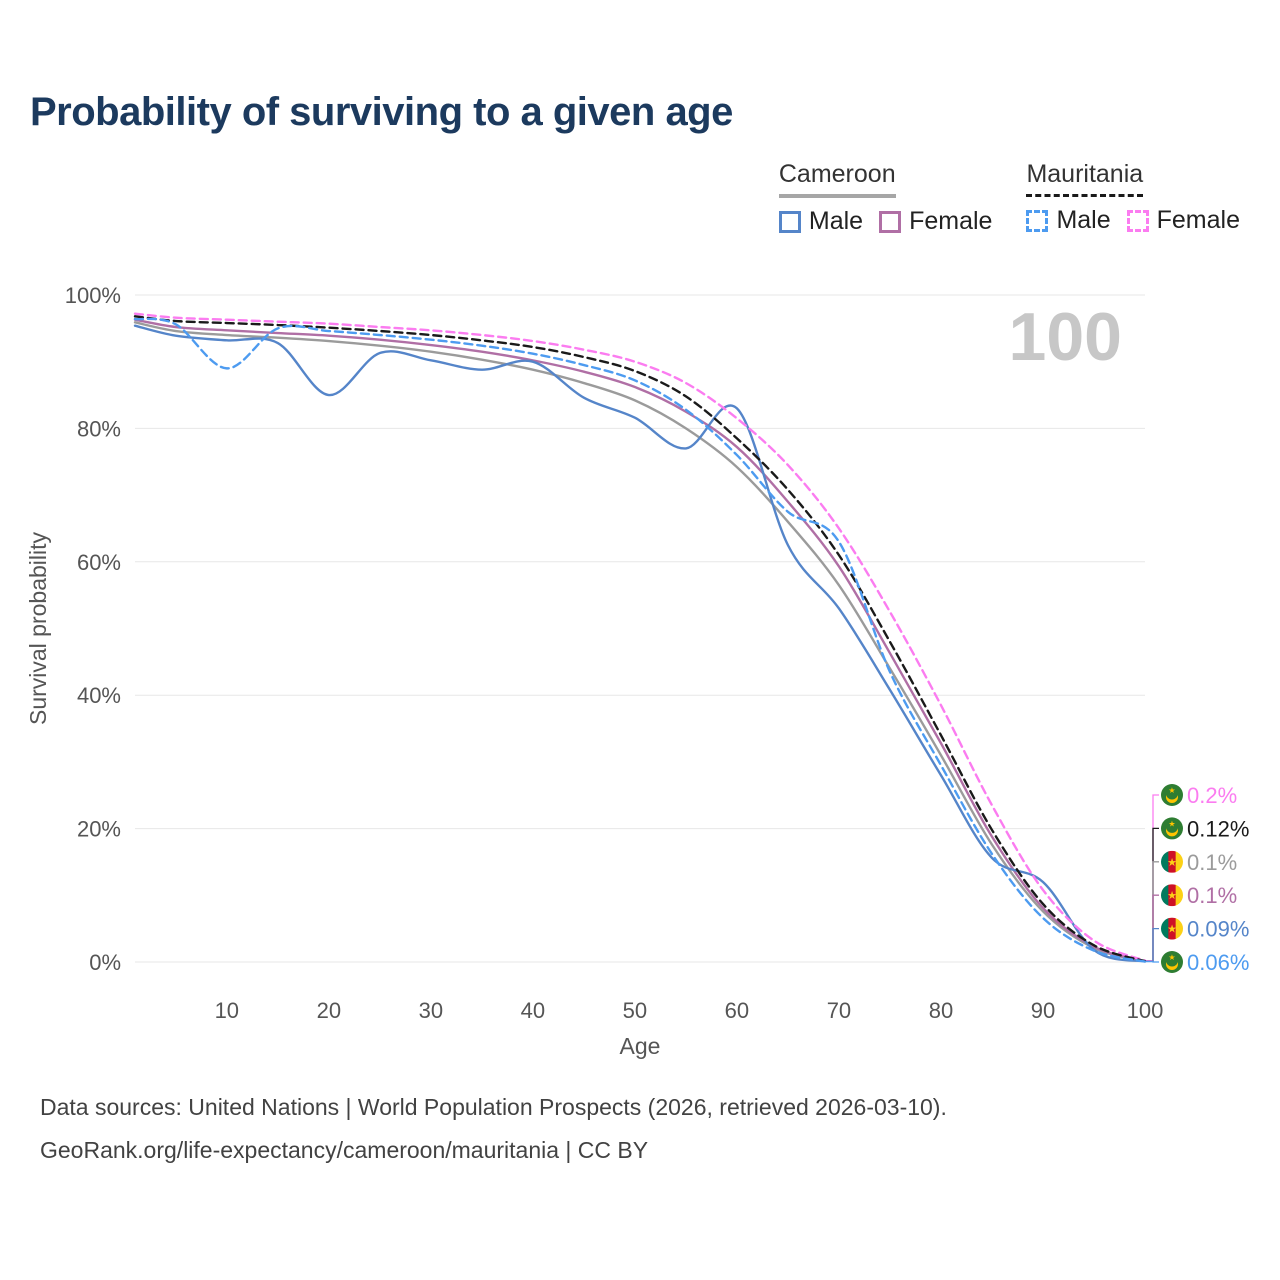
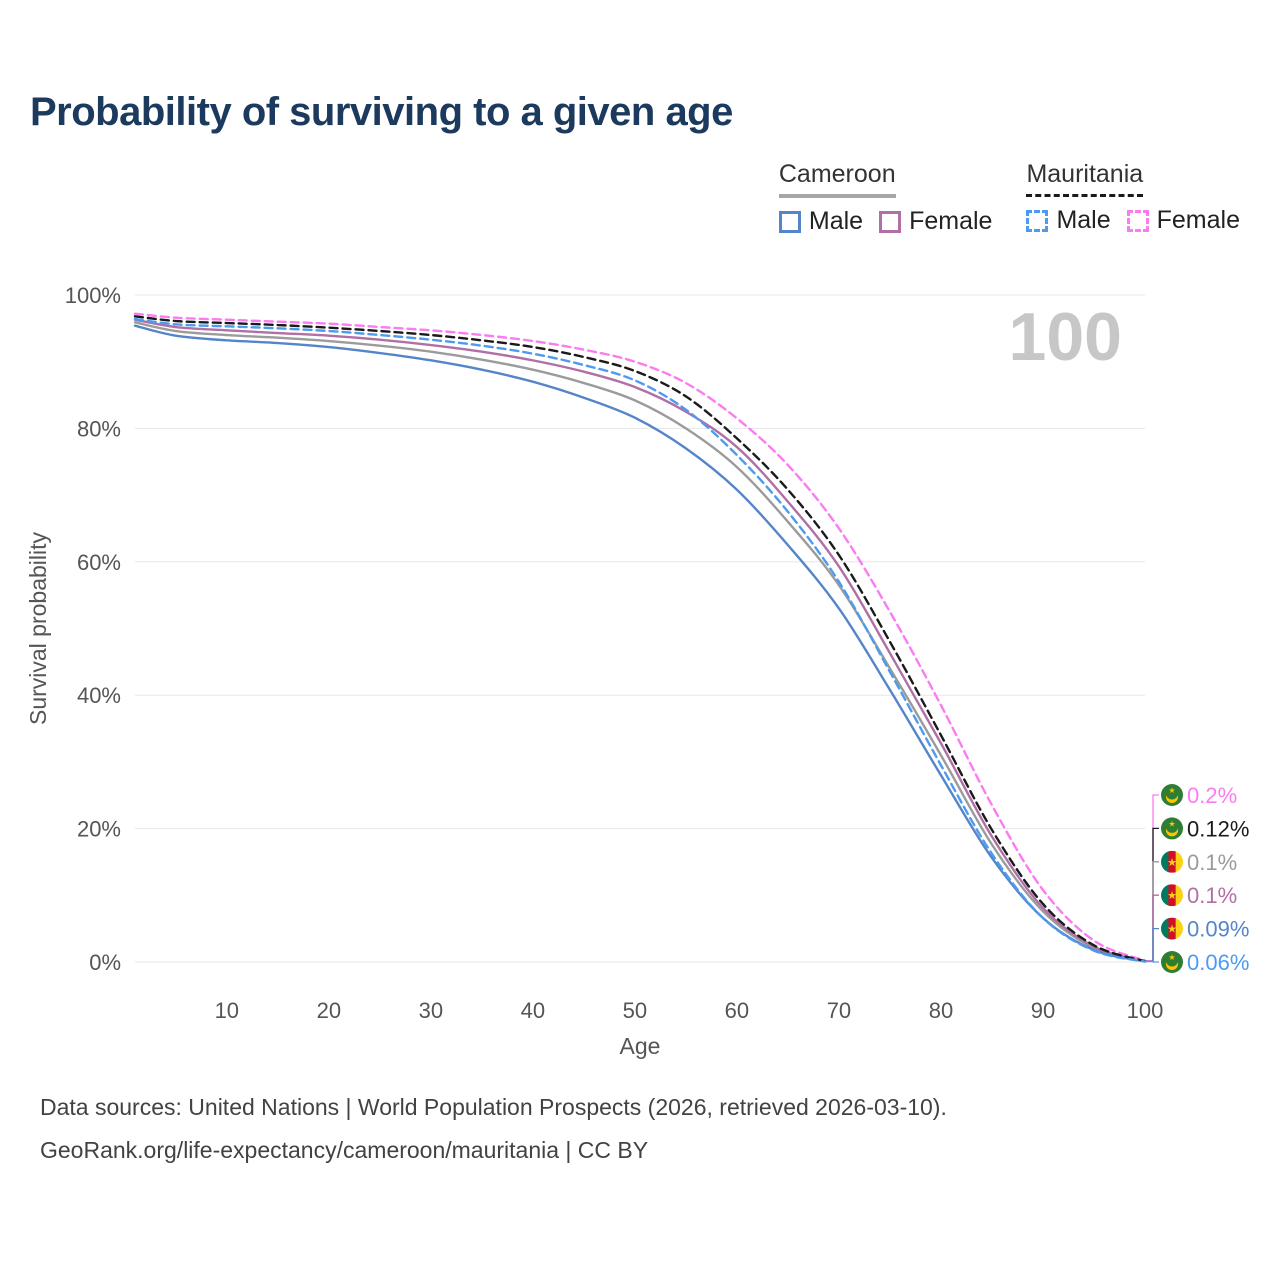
Mauritania Male/10: 89% -> 95%
Cameroon Male/20: 85% -> 92%
Cameroon Male/40: 90% -> 87%
Cameroon Male/60: 83% -> 71%
Mauritania Male/70: 63% -> 57%
Cameroon Male/90: 12% -> 7%
